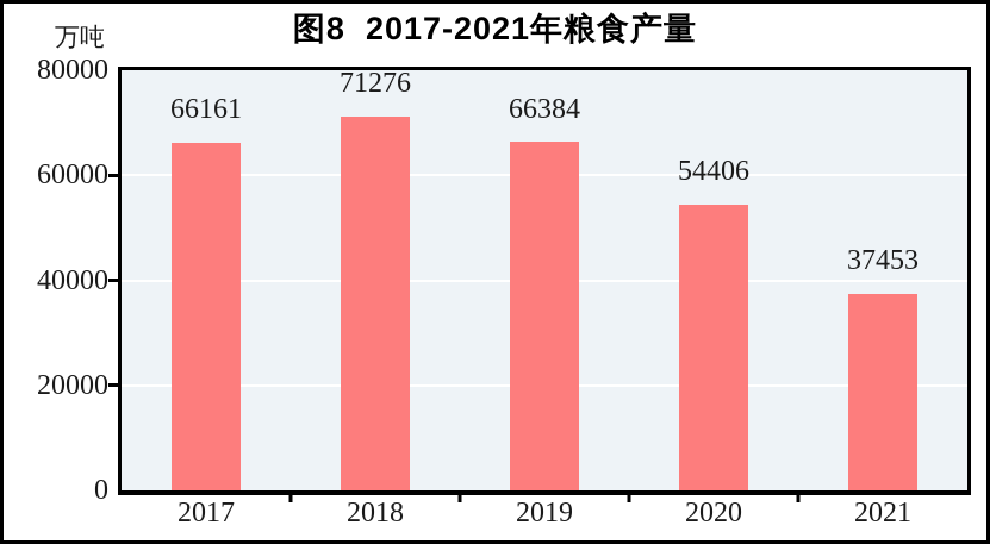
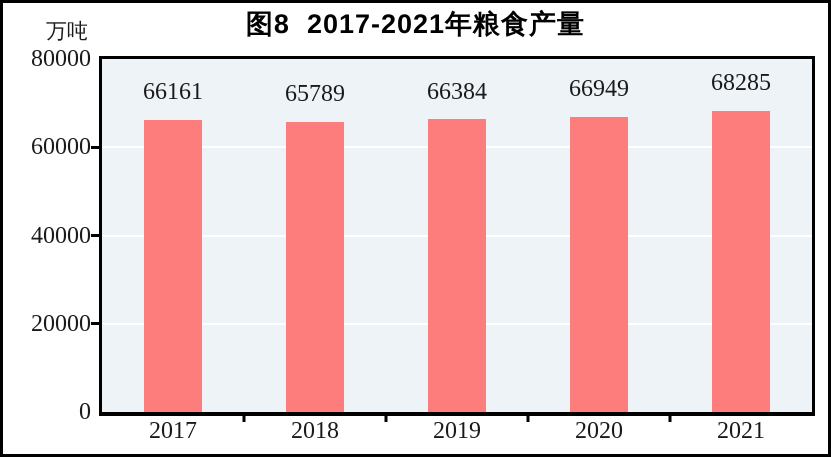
2018: 71276 -> 65789
2020: 54406 -> 66949
2021: 37453 -> 68285
